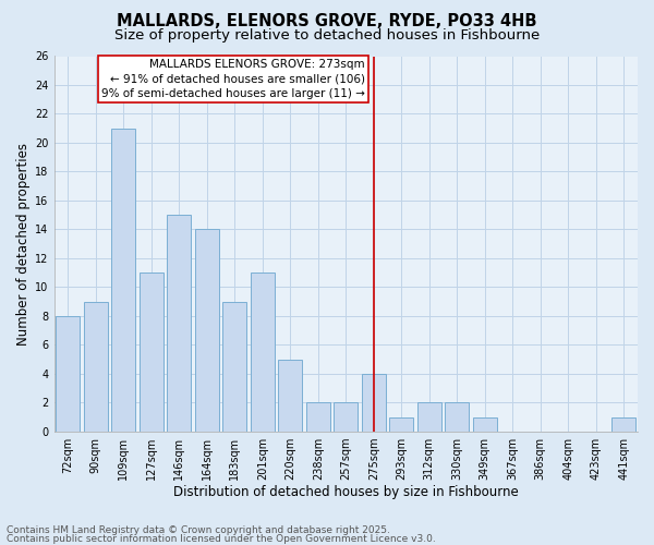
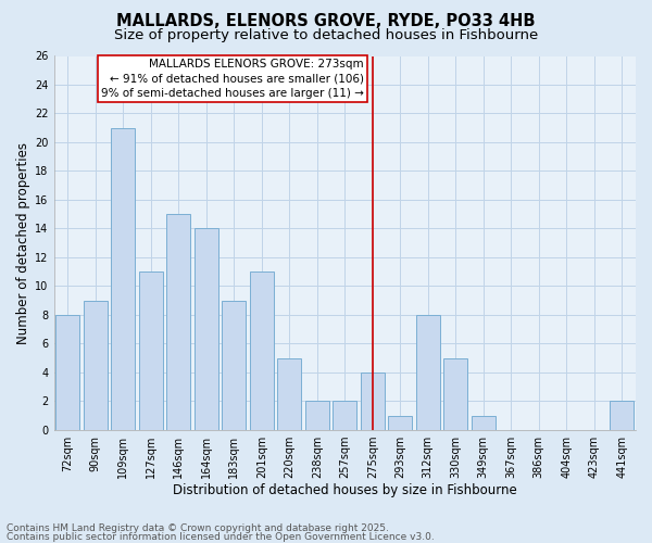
312sqm: 2 -> 8
330sqm: 2 -> 5
441sqm: 1 -> 2
